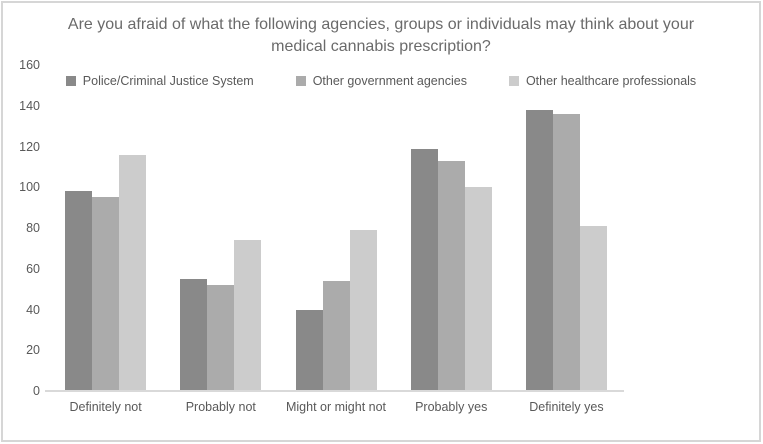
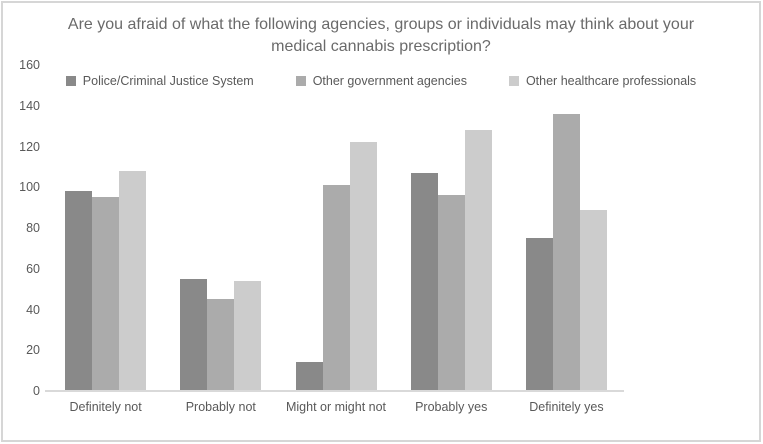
Other healthcare professionals/Definitely not: 116 -> 108
Other government agencies/Probably not: 52 -> 45
Other healthcare professionals/Probably not: 74 -> 54
Police/Criminal Justice System/Might or might not: 40 -> 14
Other government agencies/Might or might not: 54 -> 101
Other healthcare professionals/Might or might not: 79 -> 122
Police/Criminal Justice System/Probably yes: 119 -> 107
Other government agencies/Probably yes: 113 -> 96
Other healthcare professionals/Probably yes: 100 -> 128
Police/Criminal Justice System/Definitely yes: 138 -> 75
Other healthcare professionals/Definitely yes: 81 -> 89
